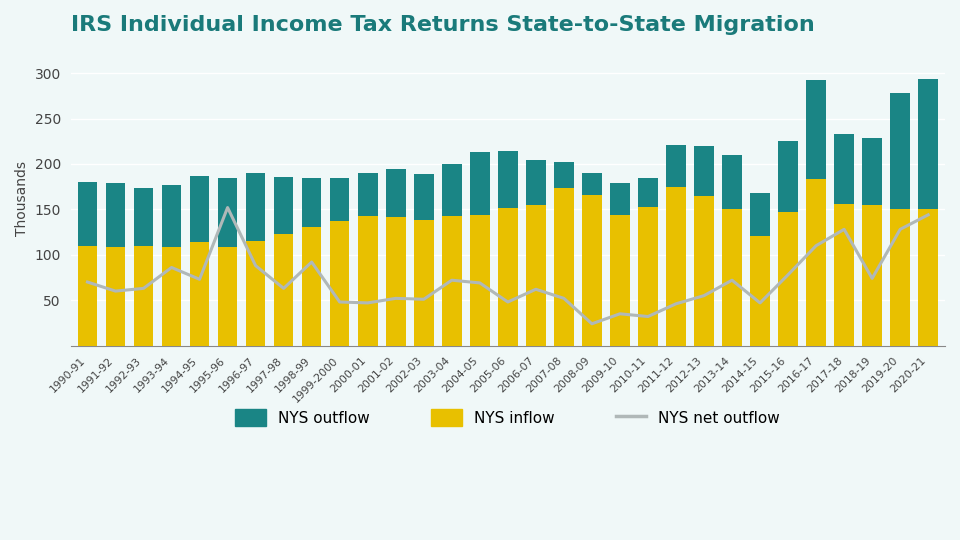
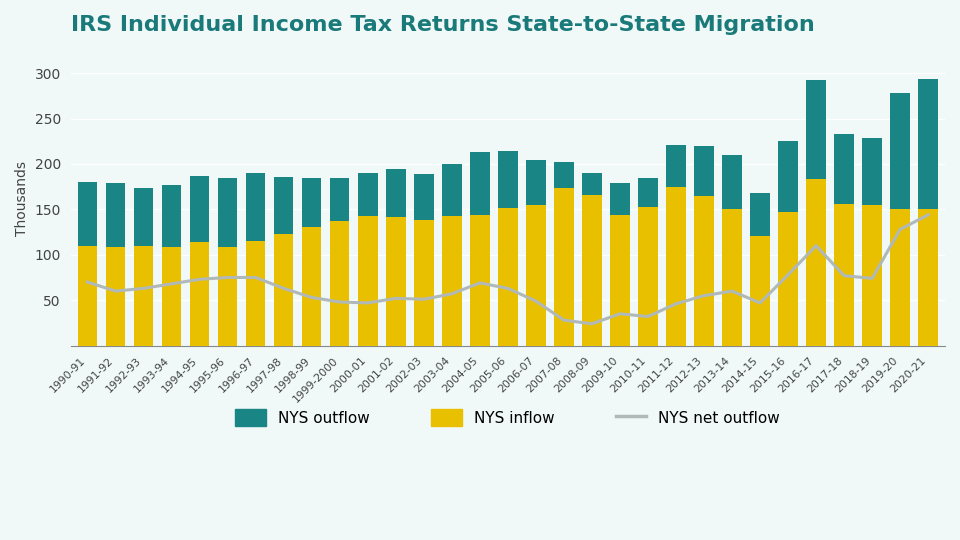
NYS net outflow/1993-94: 86 -> 68
NYS net outflow/1995-96: 152 -> 75
NYS net outflow/1996-97: 88 -> 75
NYS net outflow/1998-99: 92 -> 53
NYS net outflow/2003-04: 72 -> 57
NYS net outflow/2005-06: 48 -> 63
NYS net outflow/2006-07: 62 -> 49
NYS net outflow/2007-08: 52 -> 28
NYS net outflow/2013-14: 72 -> 60
NYS net outflow/2017-18: 128 -> 77
